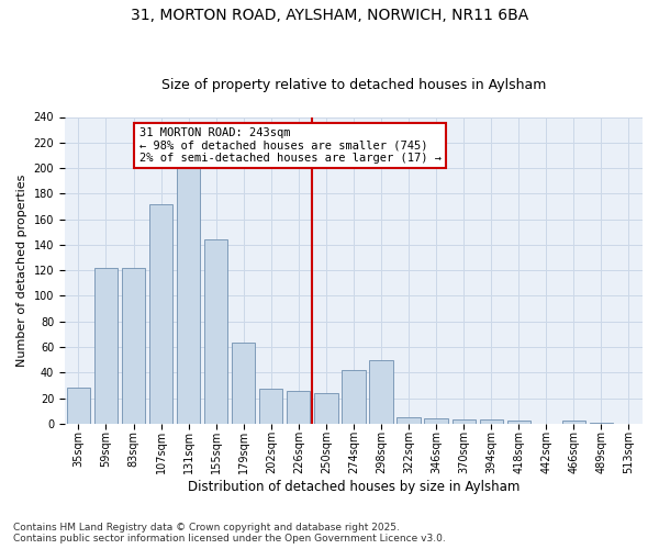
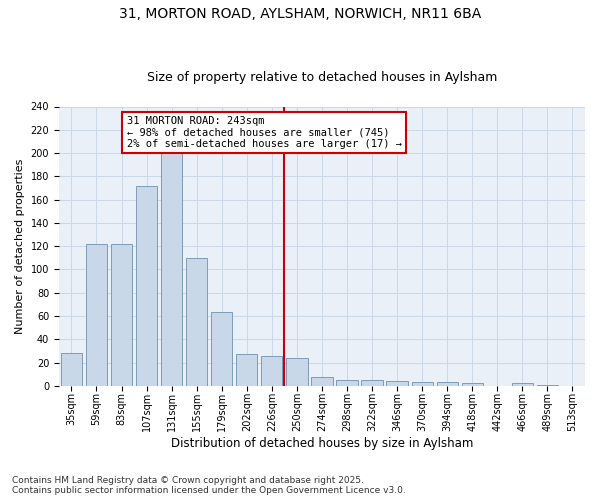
155sqm: 144 -> 110
274sqm: 42 -> 8
298sqm: 50 -> 5
